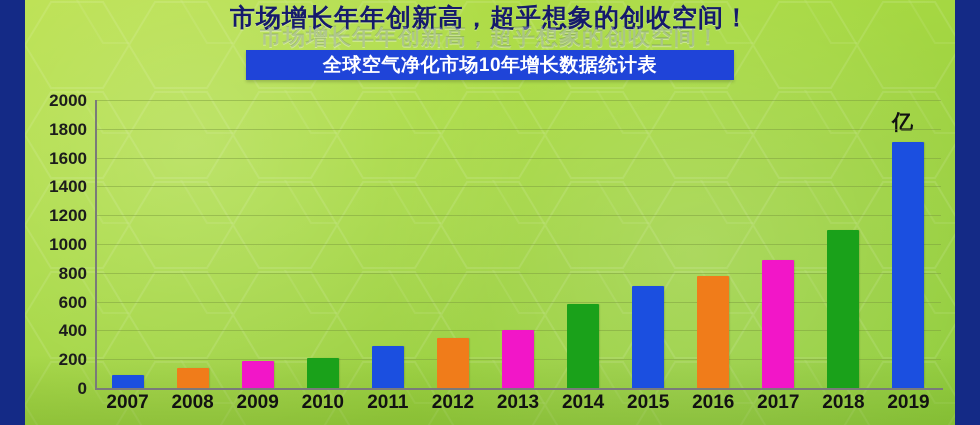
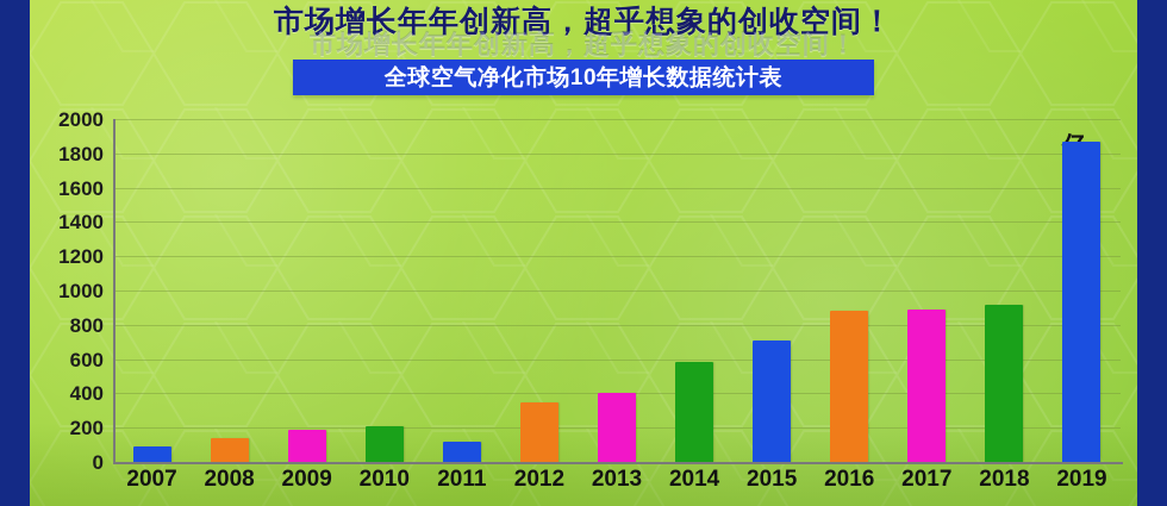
2011: 300 -> 120
2016: 780 -> 880
2018: 1100 -> 920
2019: 1700 -> 1870
